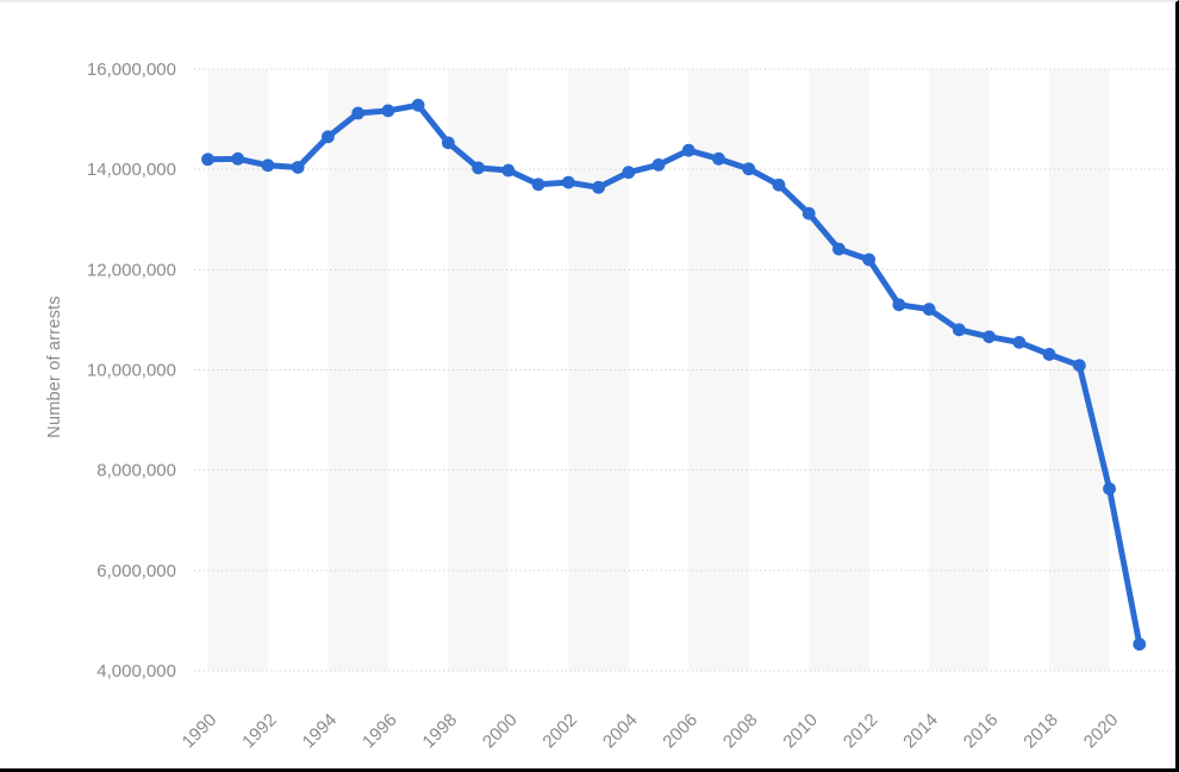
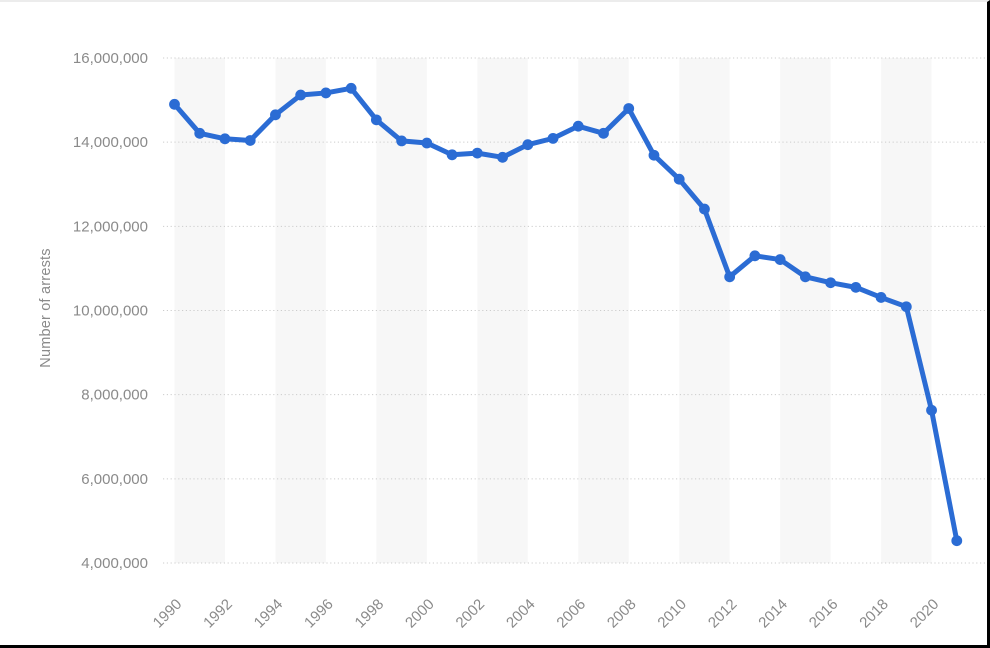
1990: 14200000 -> 14900000
2008: 14000000 -> 14800000
2012: 12200000 -> 10800000
